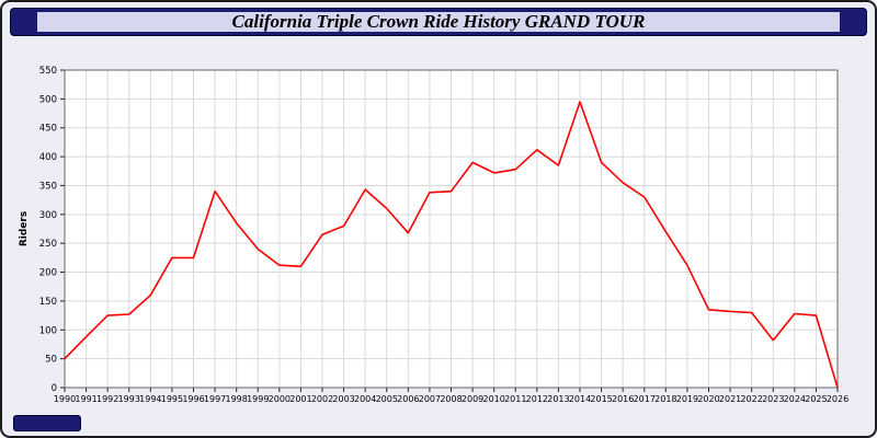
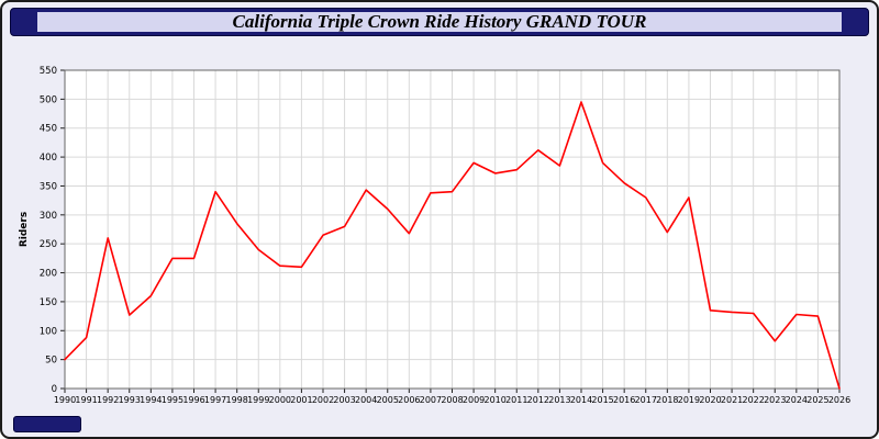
1992: 120 -> 260
2019: 210 -> 330
